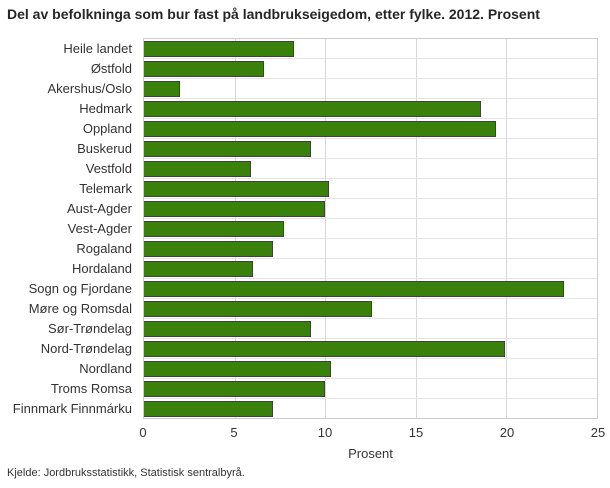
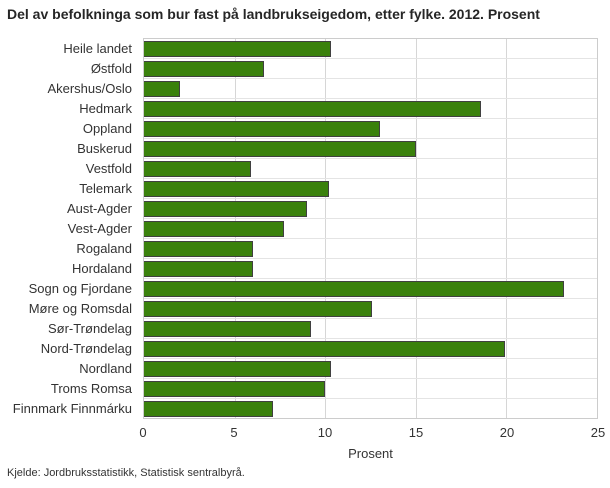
Heile landet: 8.3 -> 10.3
Oppland: 19.4 -> 13.0
Buskerud: 9.2 -> 15.0
Aust-Agder: 10.0 -> 9.0
Rogaland: 7.1 -> 6.0
